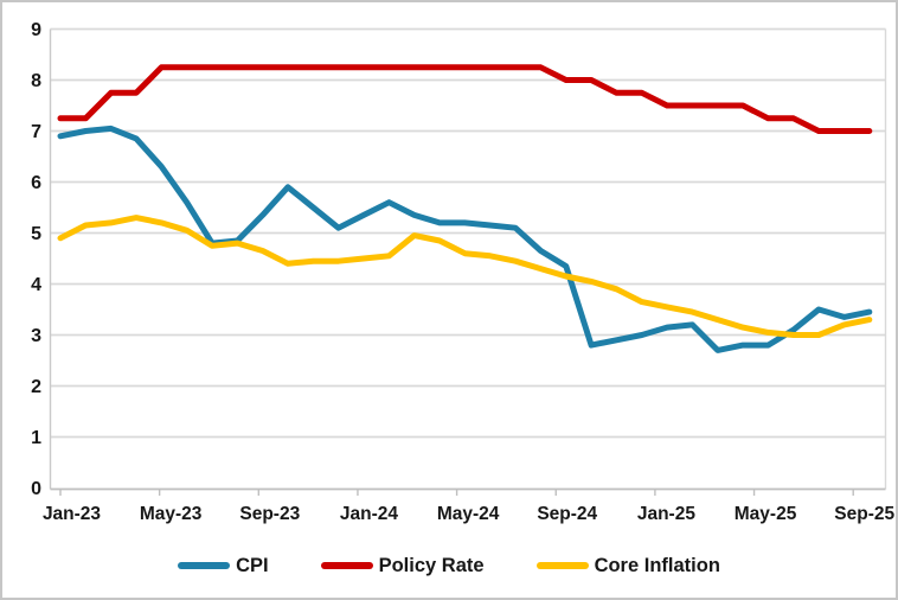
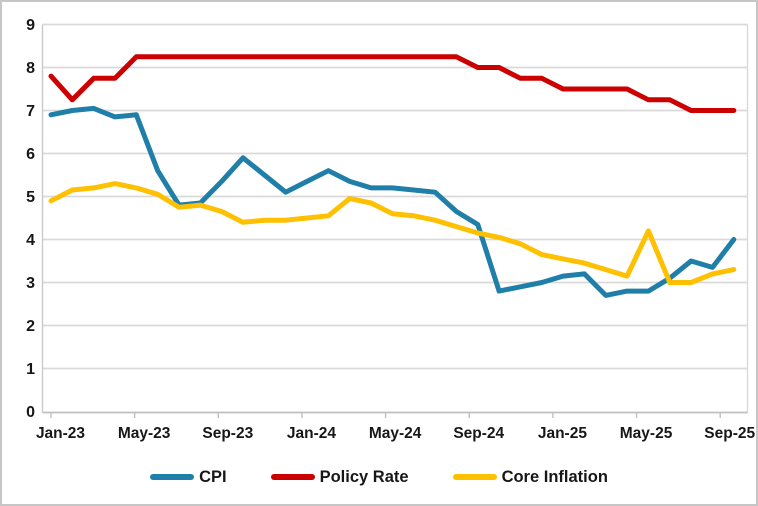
Policy Rate/Jan-23: 7.2 -> 7.8
CPI/May-23: 6.3 -> 6.9
Core Inflation/May-25: 3.0 -> 4.2
CPI/Sep-25: 3.5 -> 4.0
